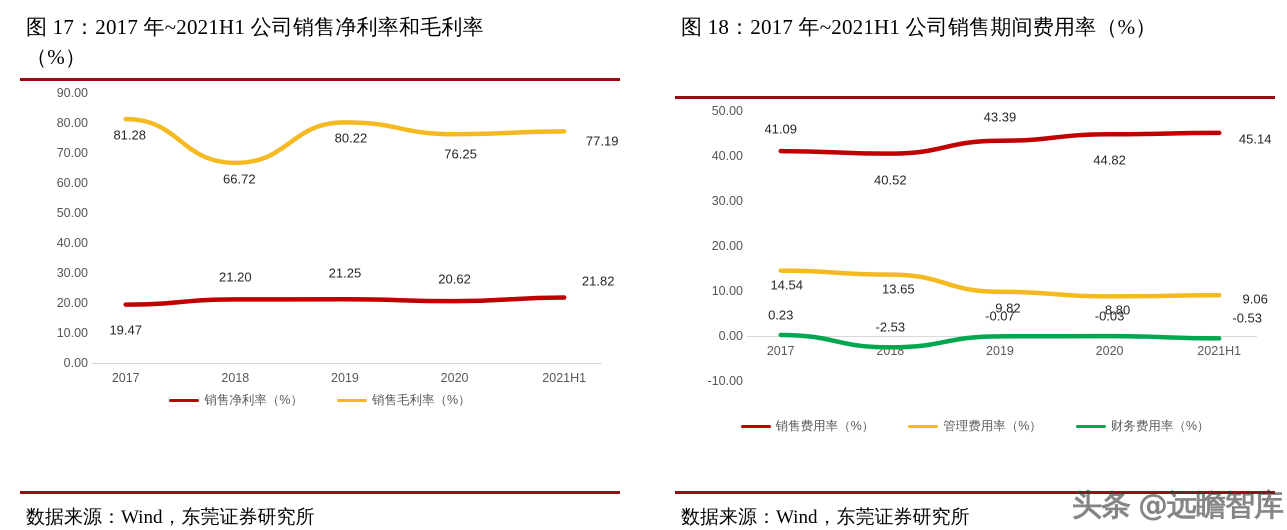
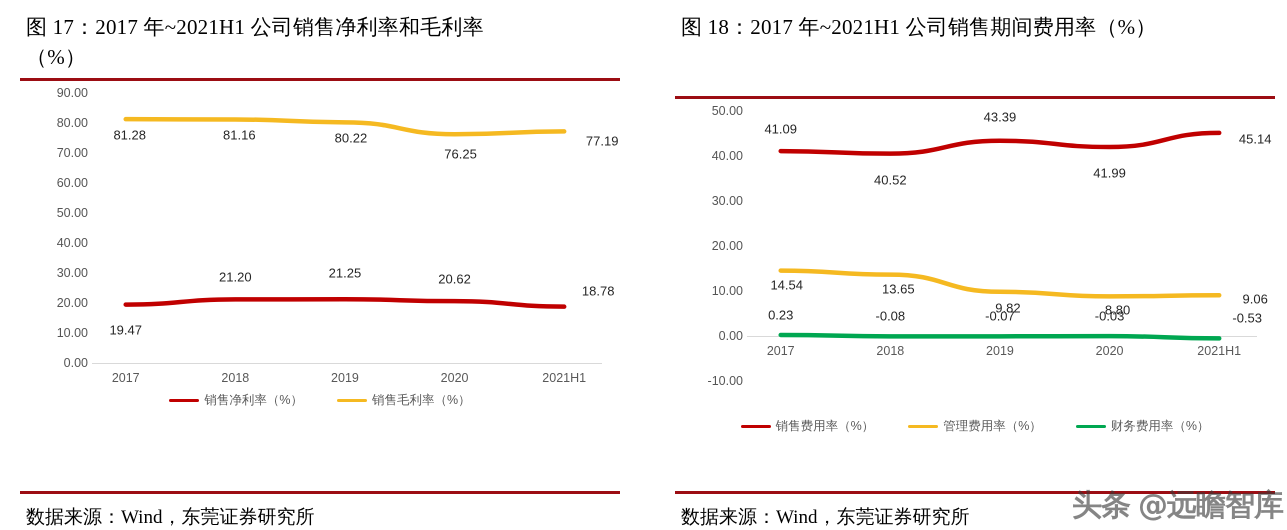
图 17：2017 年~2021H1 公司销售净利率和毛利率（%）/销售毛利率（%）/2018: 66.72 -> 81.16
图 17：2017 年~2021H1 公司销售净利率和毛利率（%）/销售净利率（%）/2021H1: 21.82 -> 18.78
图 18：2017 年~2021H1 公司销售期间费用率（%）/财务费用率（%）/2018: -2.53 -> -0.08
图 18：2017 年~2021H1 公司销售期间费用率（%）/销售费用率（%）/2020: 44.82 -> 41.99
